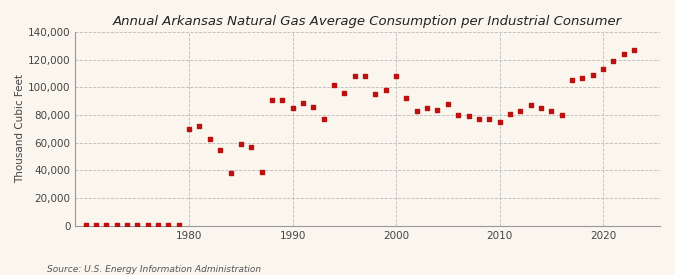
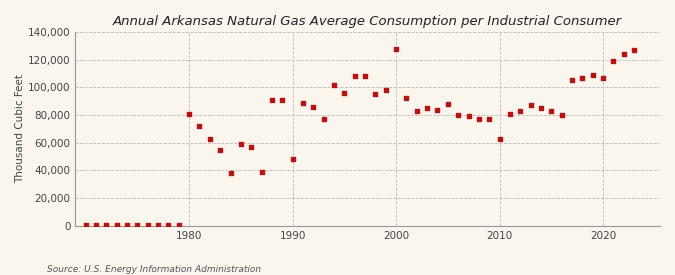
1980: 70,000 -> 81,000
1990: 85,000 -> 48,000
2000: 108,000 -> 128,000
2010: 75,000 -> 63,000
2020: 113,000 -> 107,000
